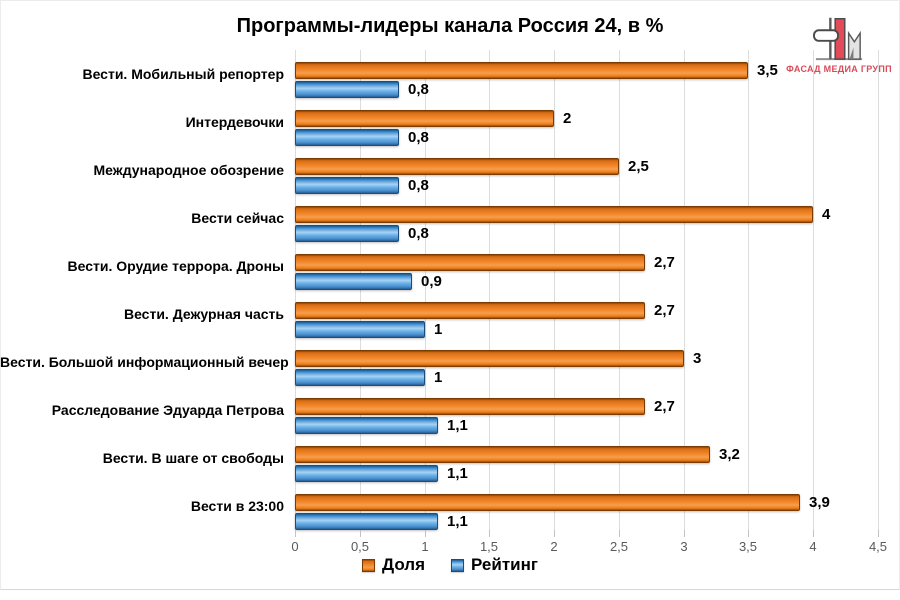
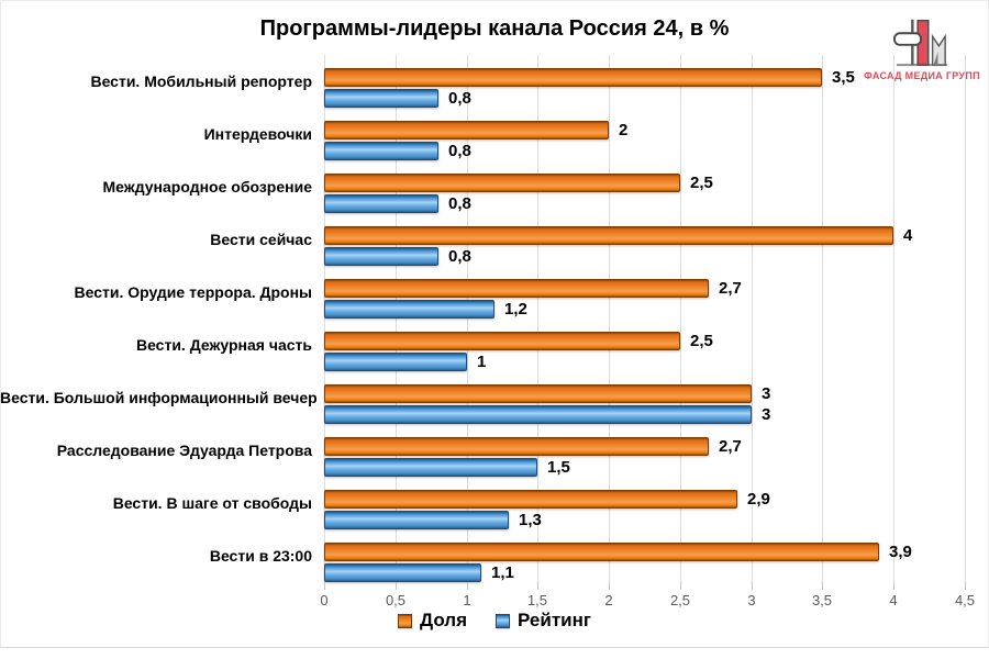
Рейтинг/Вести. Орудие террора. Дроны: 0,9 -> 1,2
Доля/Вести. Дежурная часть: 2,7 -> 2,5
Рейтинг/Вести. Большой информационный вечер: 1 -> 3
Рейтинг/Расследование Эдуарда Петрова: 1,1 -> 1,5
Доля/Вести. В шаге от свободы: 3,2 -> 2,9
Рейтинг/Вести. В шаге от свободы: 1,1 -> 1,3
